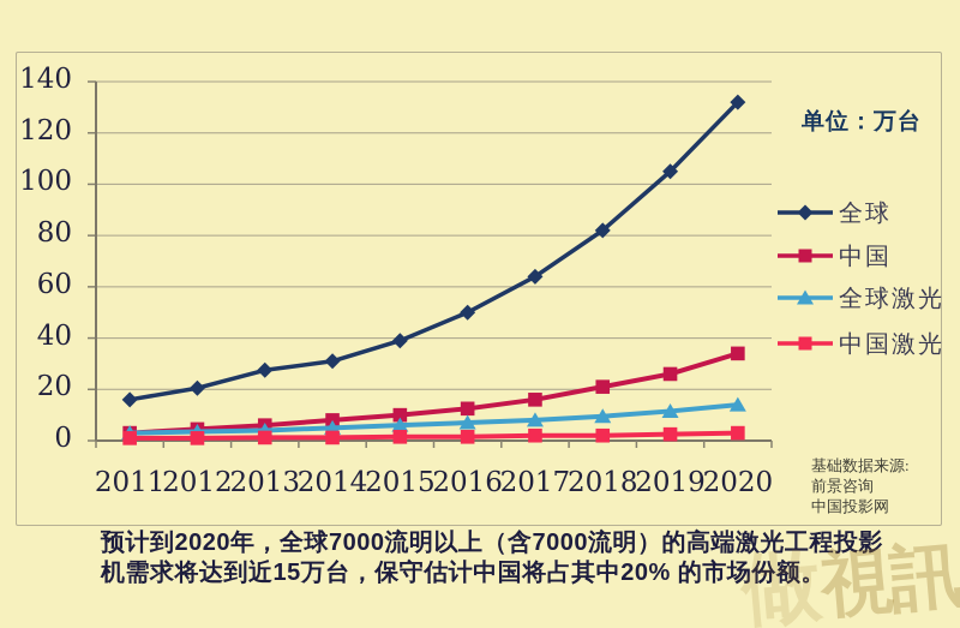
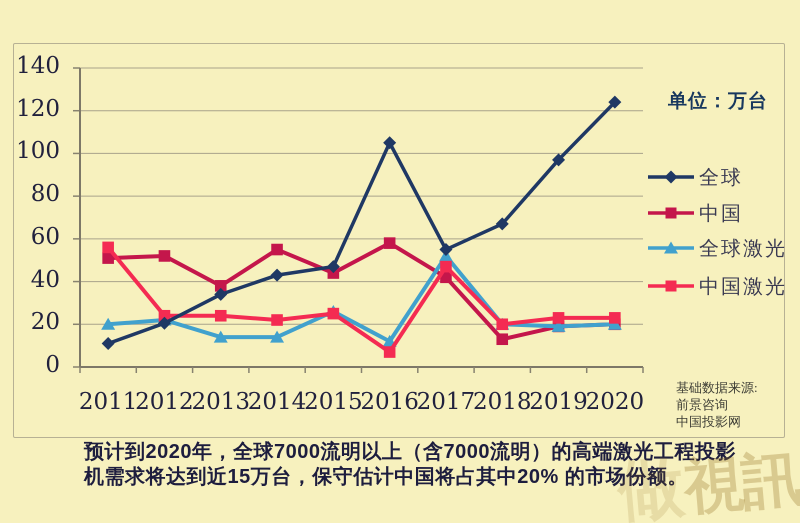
全球/2011: 16 -> 11
中国/2011: 3 -> 51
全球激光/2011: 3 -> 20
中国激光/2011: 1 -> 56
中国/2012: 4 -> 52
全球激光/2012: 4 -> 22
中国激光/2012: 1 -> 24
全球/2013: 28 -> 34
中国/2013: 6 -> 38
全球激光/2013: 4 -> 14
中国激光/2013: 1 -> 24
全球/2014: 31 -> 43
中国/2014: 8 -> 55
全球激光/2014: 5 -> 14
中国激光/2014: 1 -> 22
全球/2015: 39 -> 47
中国/2015: 10 -> 44
全球激光/2015: 6 -> 26
中国激光/2015: 2 -> 25
全球/2016: 50 -> 105
中国/2016: 12 -> 58
全球激光/2016: 7 -> 12
中国激光/2016: 2 -> 7
全球/2017: 64 -> 55
中国/2017: 16 -> 42
全球激光/2017: 8 -> 52
中国激光/2017: 2 -> 47
全球/2018: 82 -> 67
中国/2018: 21 -> 13
全球激光/2018: 10 -> 20
中国激光/2018: 2 -> 20
全球/2019: 105 -> 97
中国/2019: 26 -> 19
全球激光/2019: 12 -> 19
中国激光/2019: 2 -> 23
全球/2020: 132 -> 124
中国/2020: 34 -> 20
全球激光/2020: 14 -> 20
中国激光/2020: 3 -> 23
